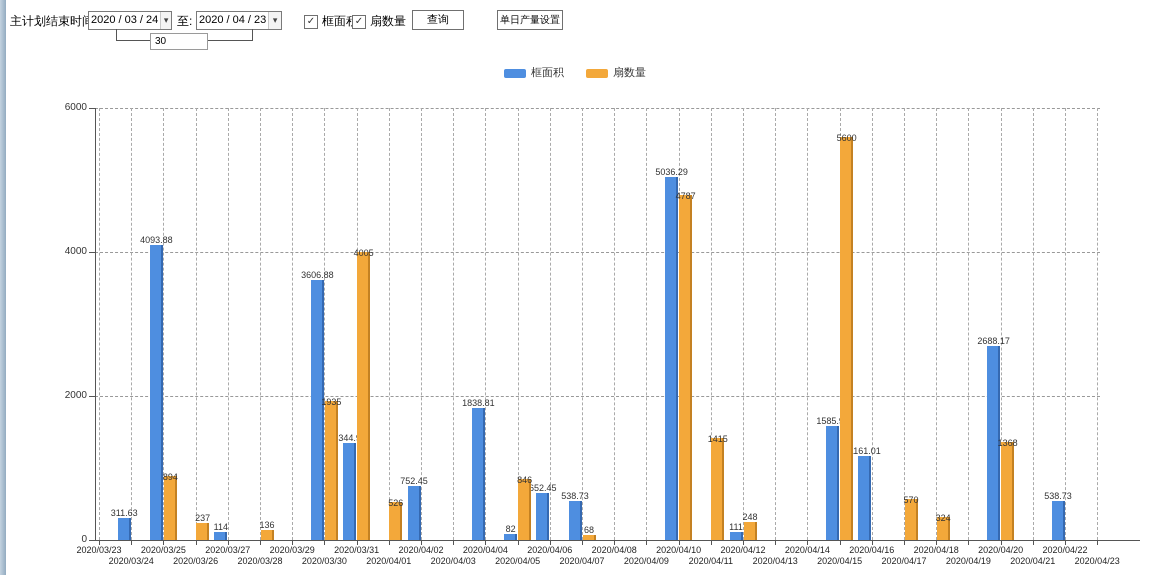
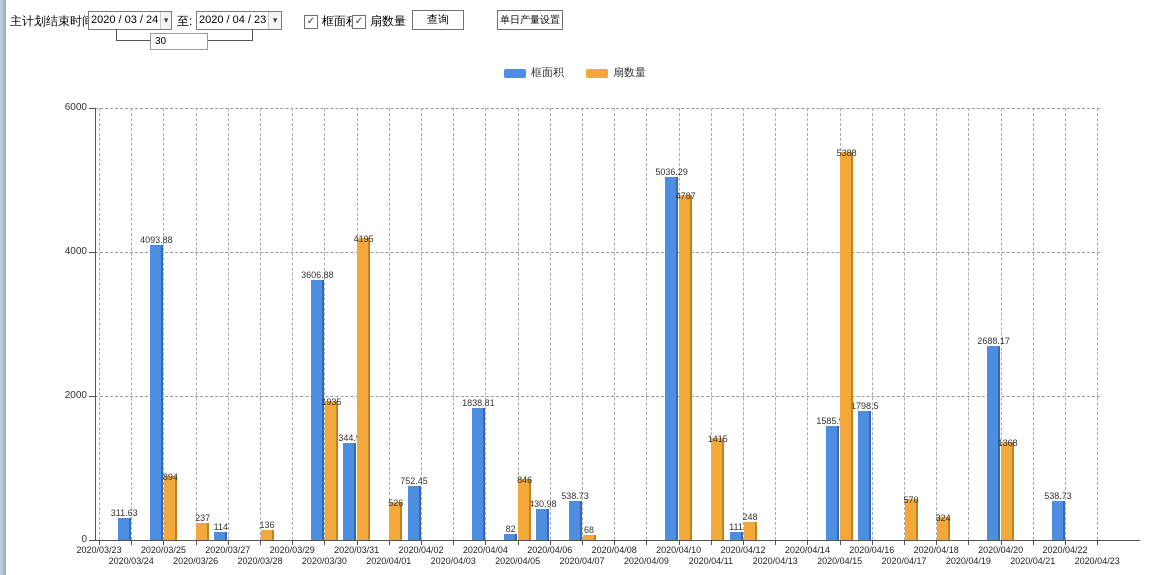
扇数量/2020/03/31: 4005 -> 4195
框面积/2020/04/06: 652.45 -> 430.98
扇数量/2020/04/15: 5600 -> 5388
框面积/2020/04/16: 1161.01 -> 1798.5
